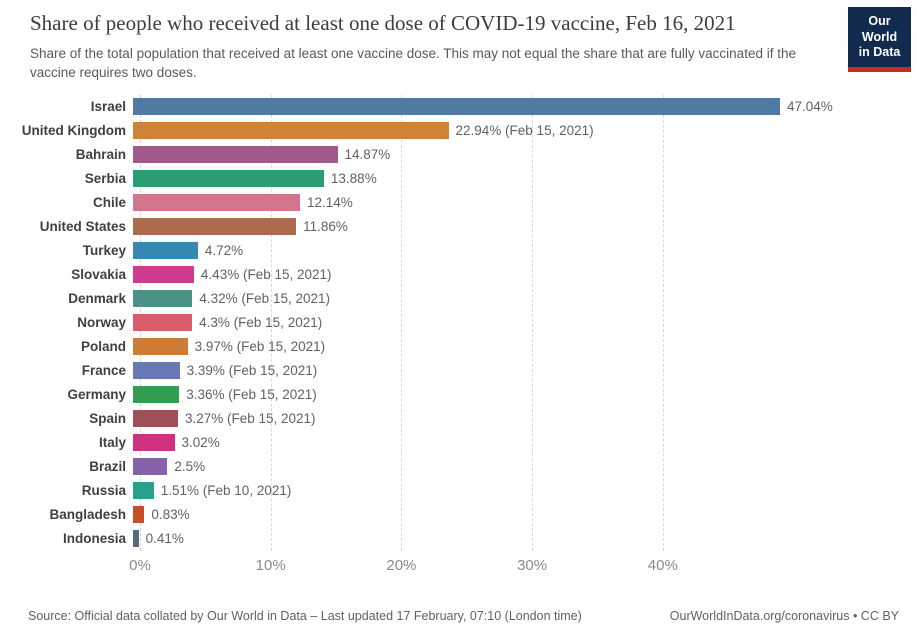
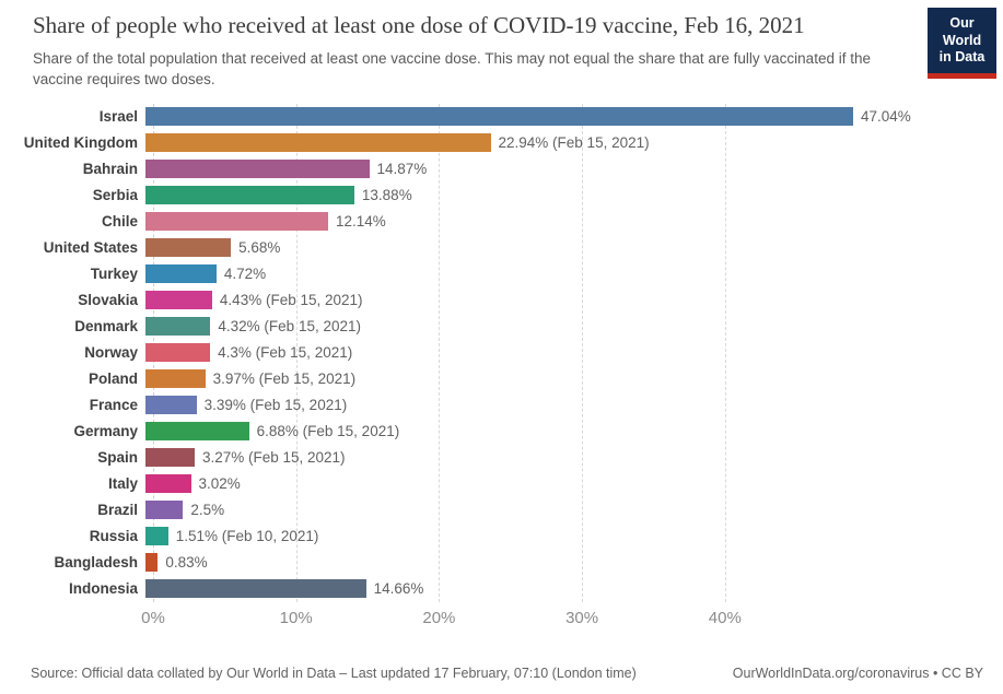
United States: 11.86% -> 5.68%
Germany: 3.36% -> 6.88%
Indonesia: 0.41% -> 14.66%
